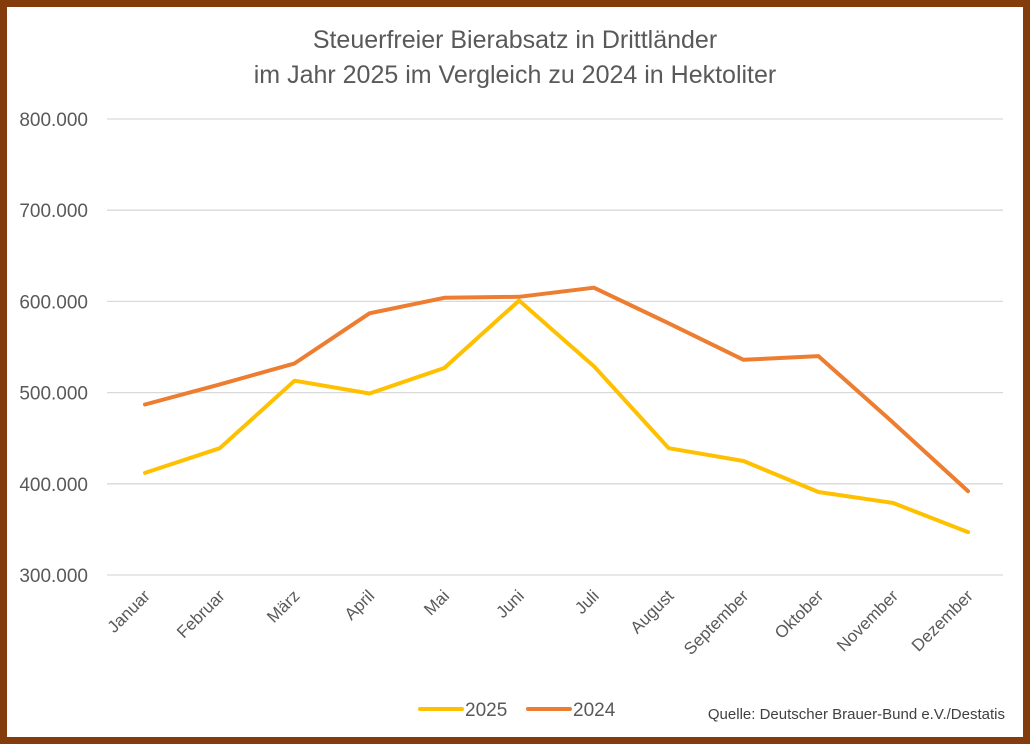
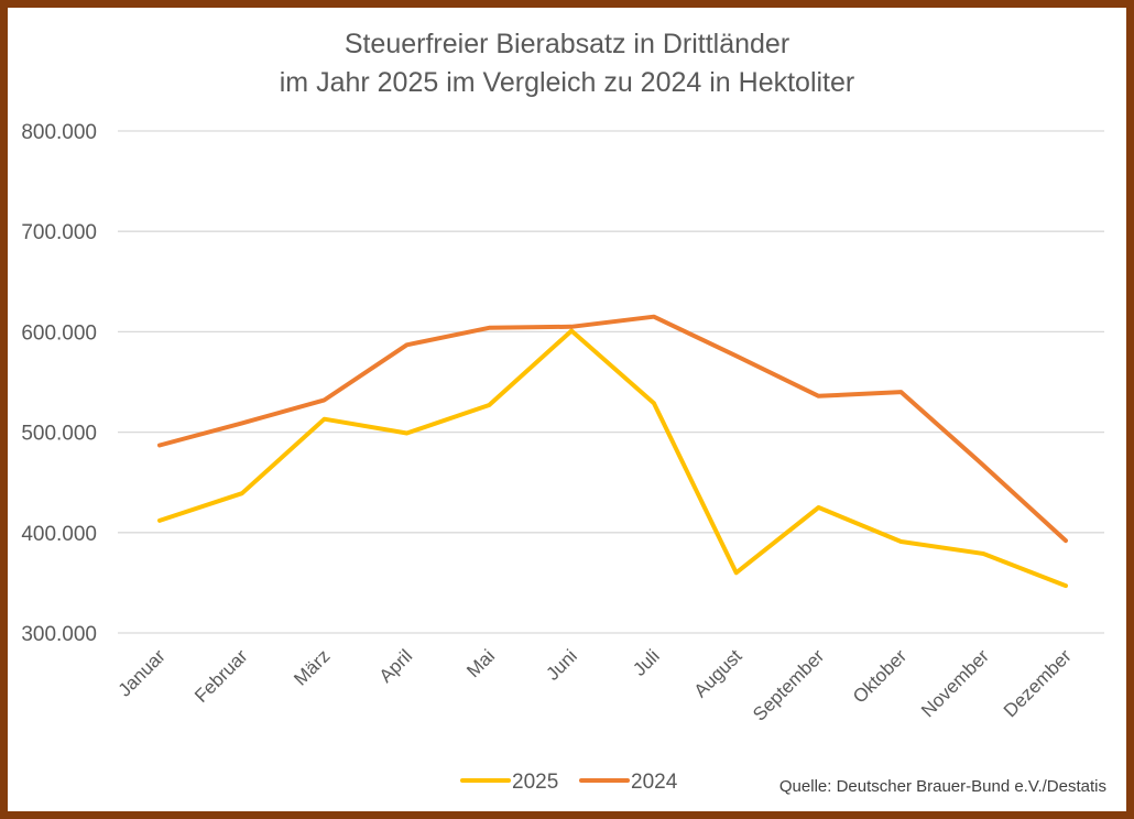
2025/August: 440000 -> 360000
